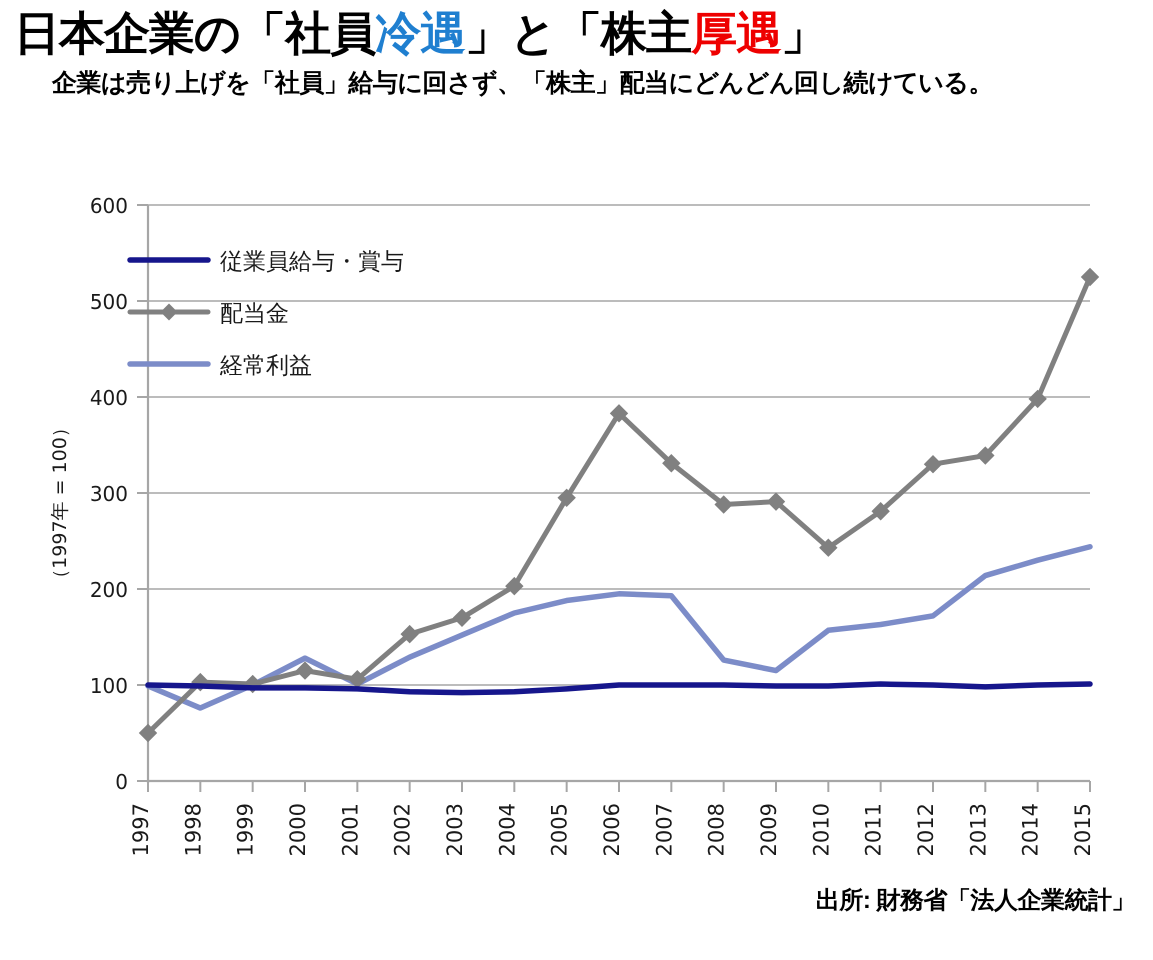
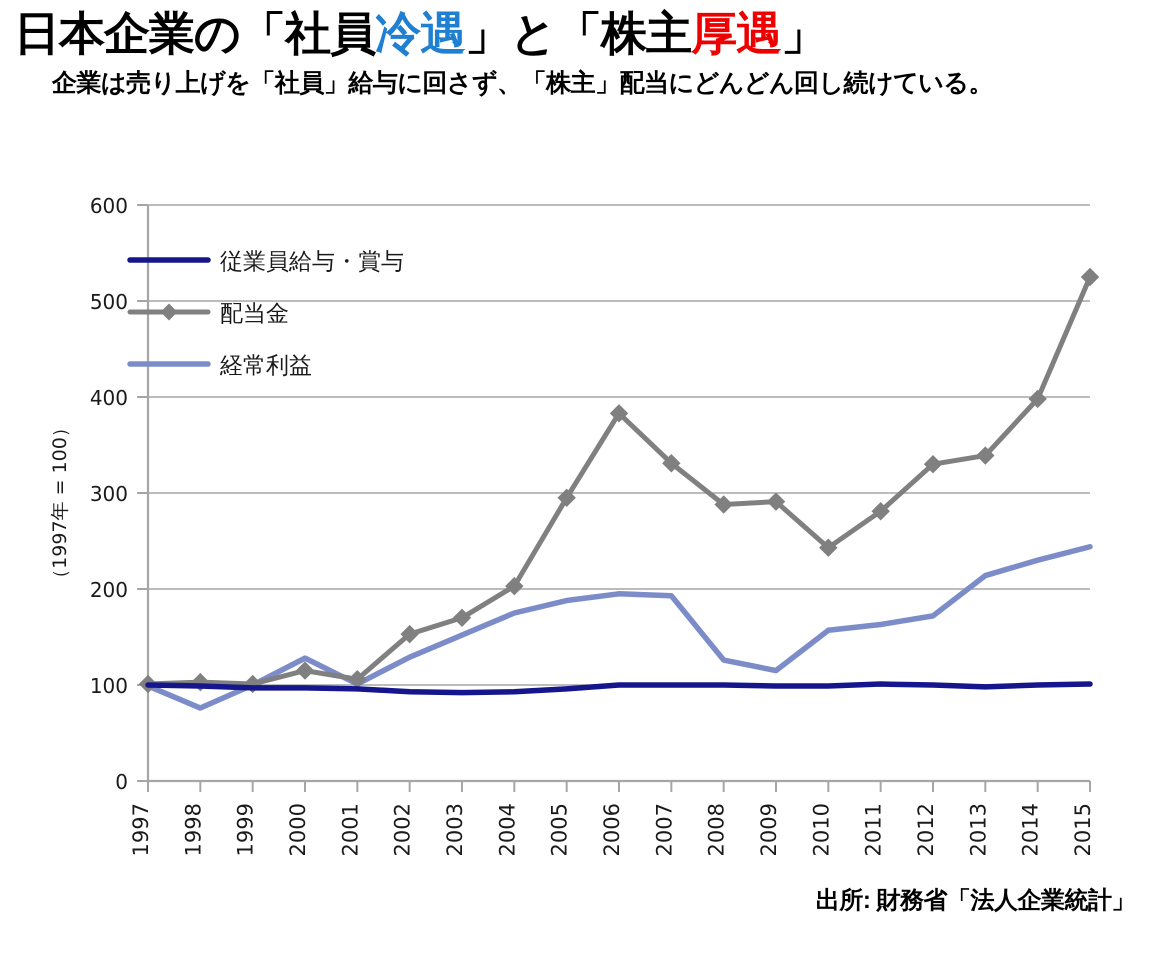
配当金/1997: 50 -> 100
